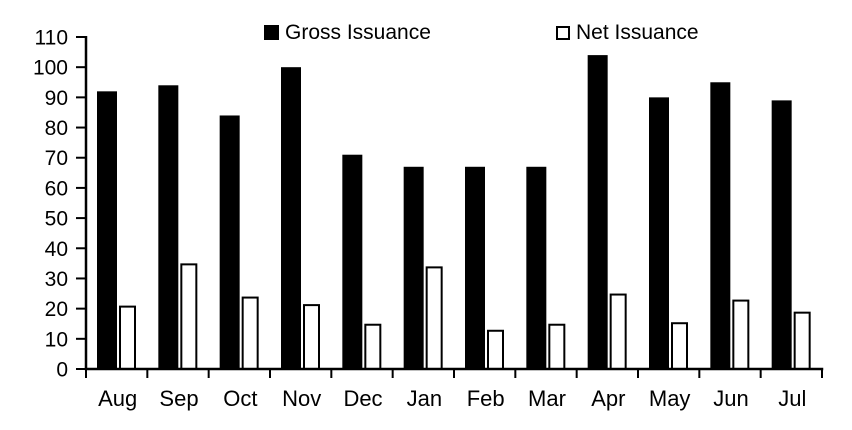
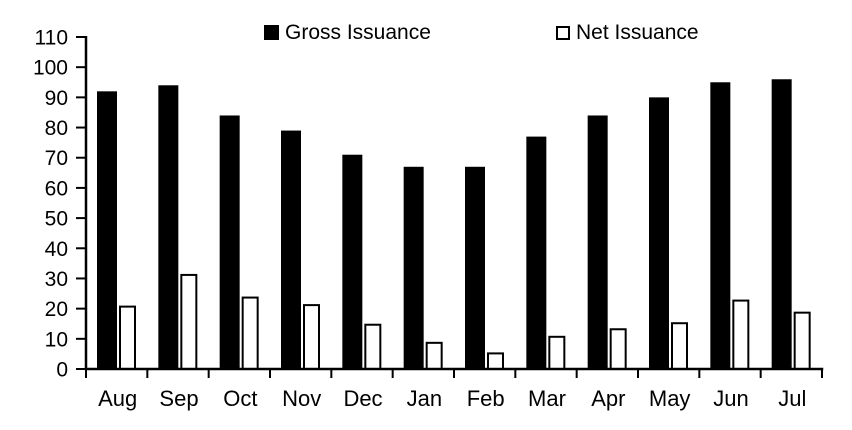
Net Issuance/Sep: 35 -> 32
Gross Issuance/Nov: 100 -> 79
Net Issuance/Jan: 34 -> 9
Net Issuance/Feb: 13 -> 6
Gross Issuance/Mar: 67 -> 77
Net Issuance/Mar: 15 -> 11
Gross Issuance/Apr: 104 -> 84
Net Issuance/Apr: 25 -> 14
Gross Issuance/Jul: 89 -> 96
